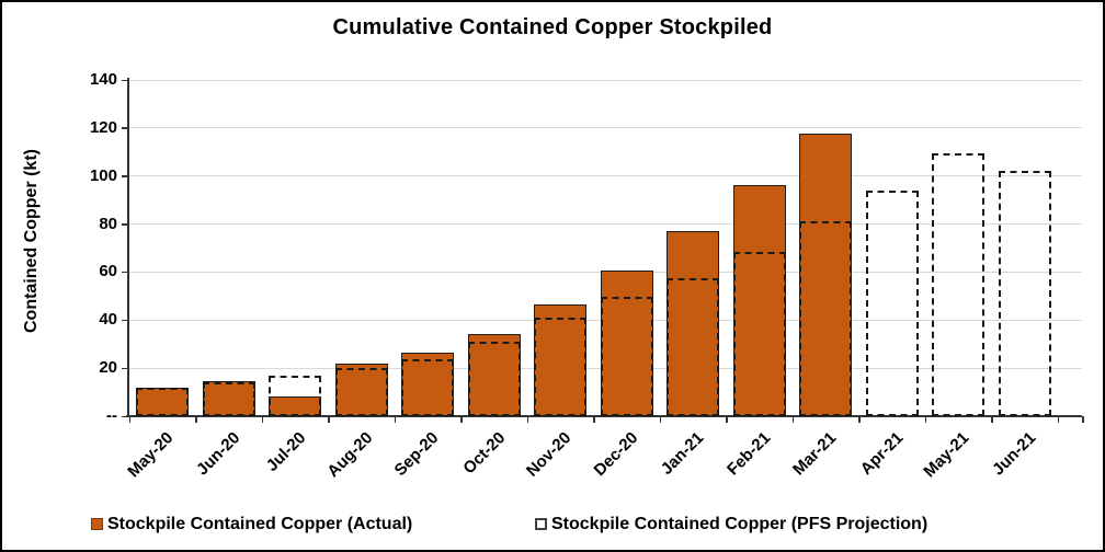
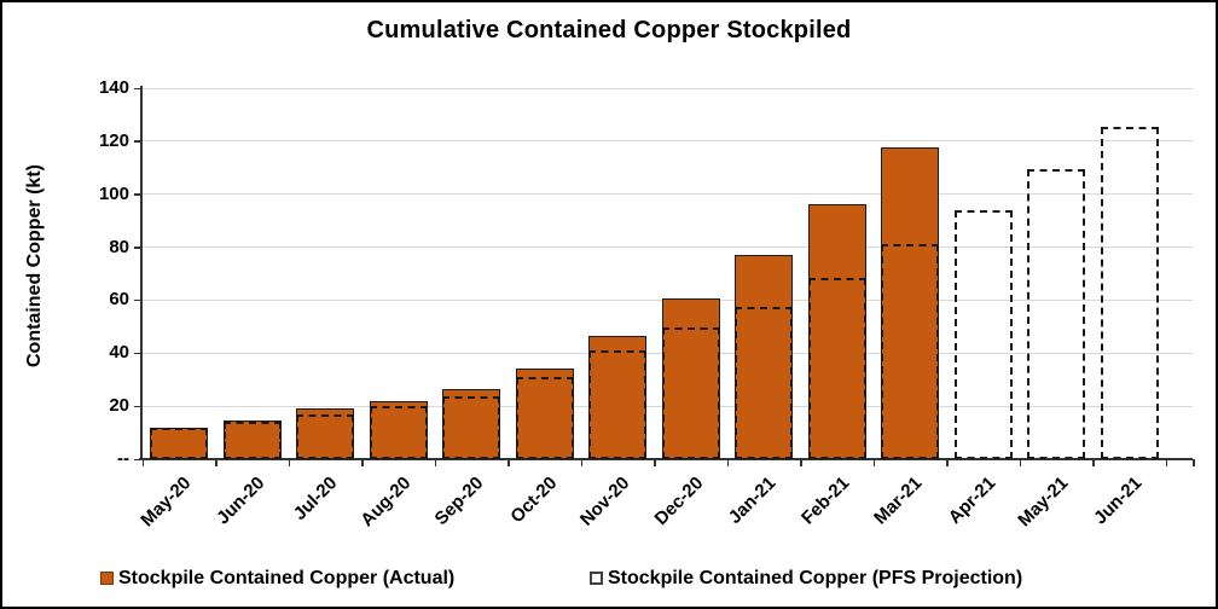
Stockpile Contained Copper (Actual)/Jul-20: 8 -> 19
Stockpile Contained Copper (PFS Projection)/Jun-21: 102 -> 126
